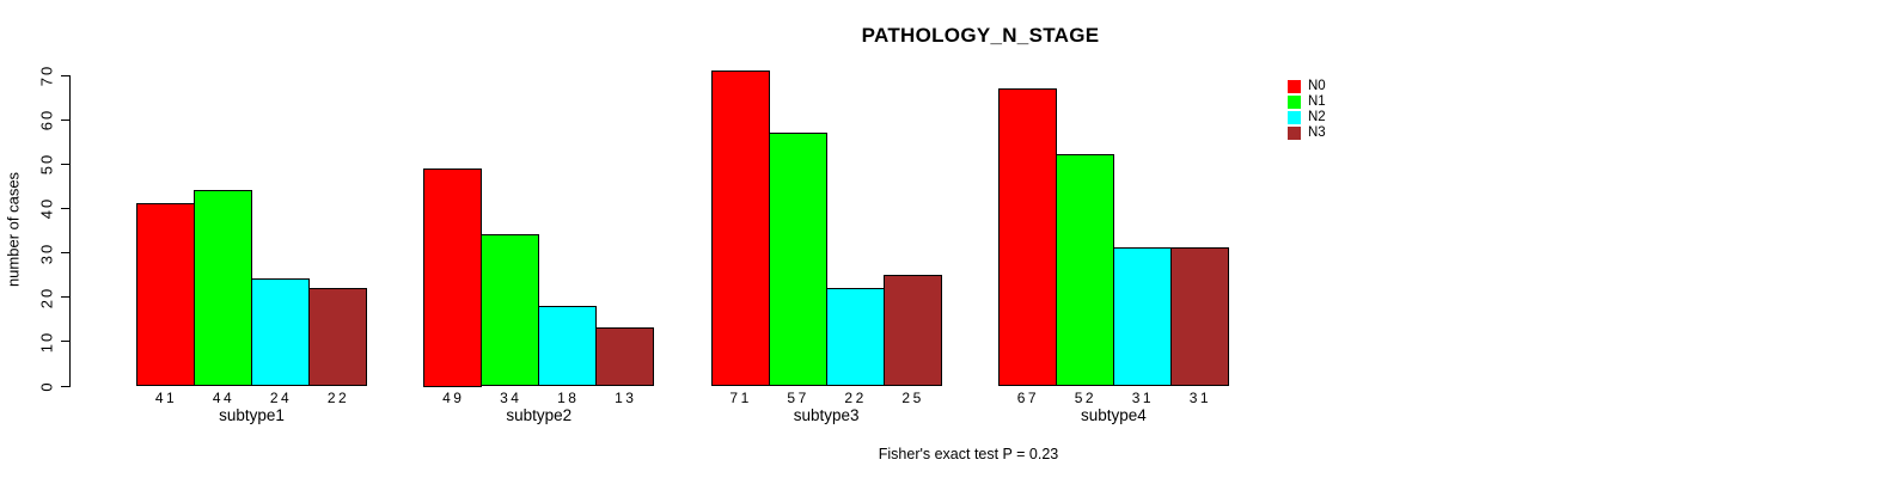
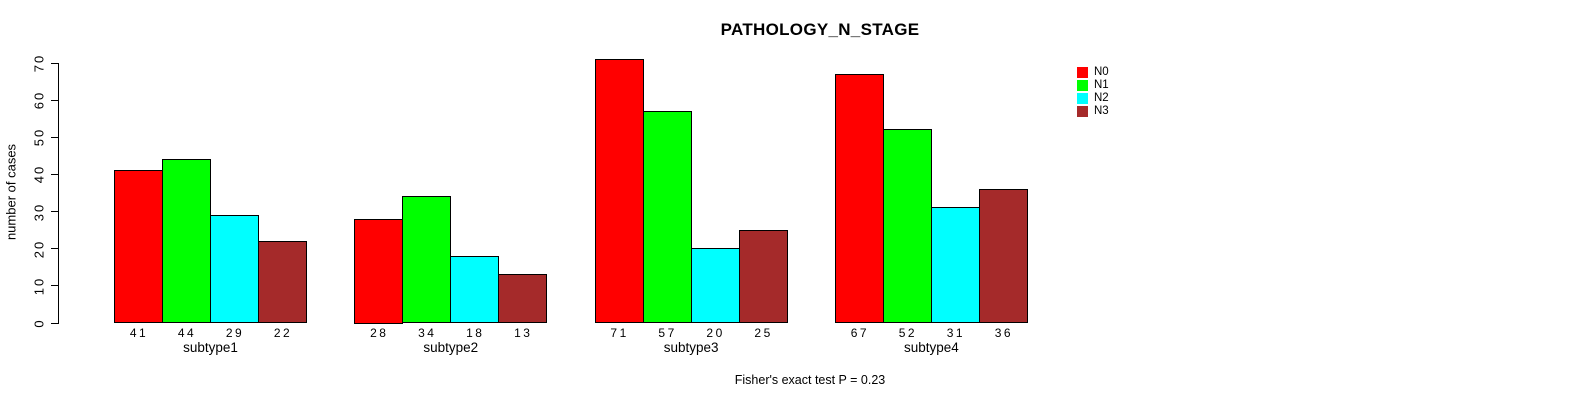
N2/subtype1: 24 -> 29
N0/subtype2: 49 -> 28
N2/subtype3: 22 -> 20
N3/subtype4: 31 -> 36
